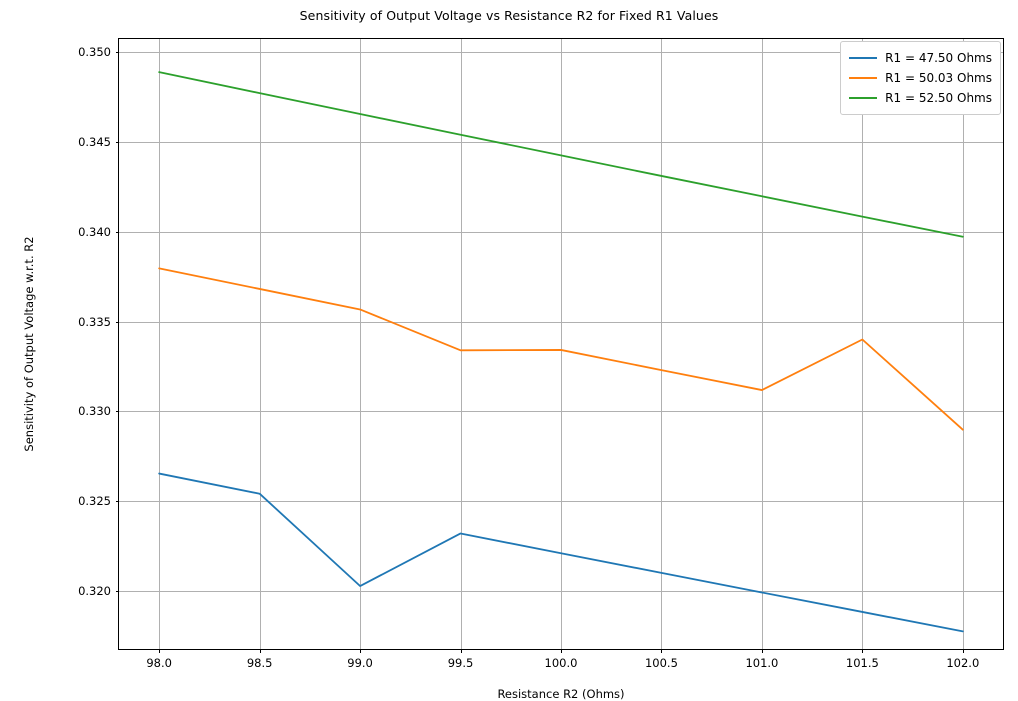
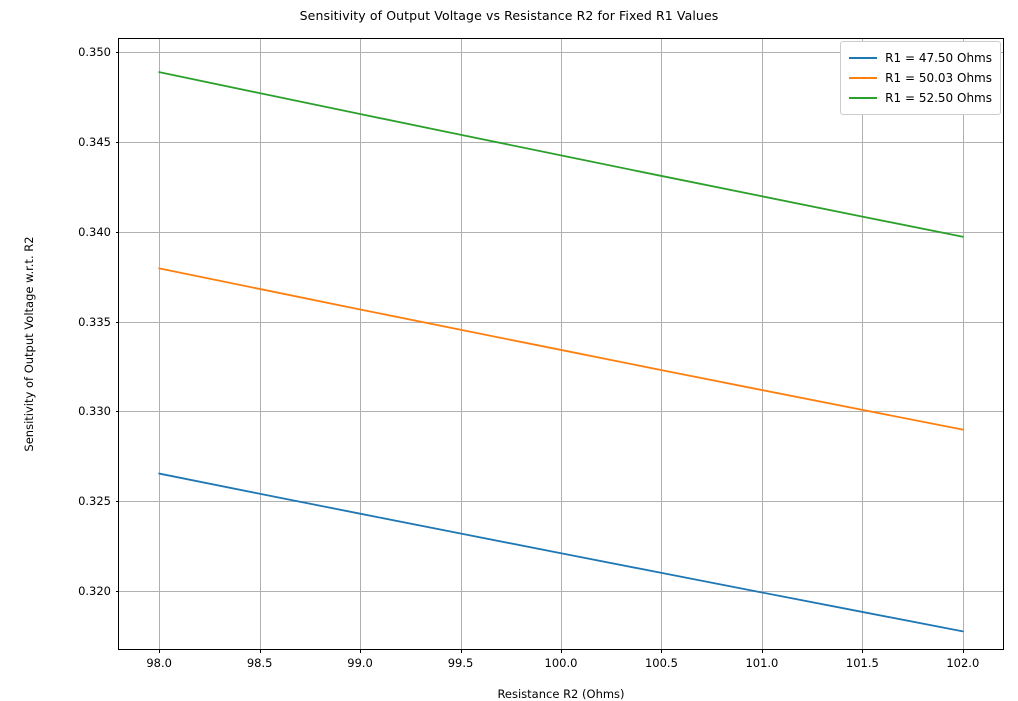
R1 = 47.50 Ohms/99.0: 0.3203 -> 0.3243
R1 = 50.03 Ohms/99.5: 0.3334 -> 0.3345
R1 = 50.03 Ohms/101.5: 0.3340 -> 0.3301
